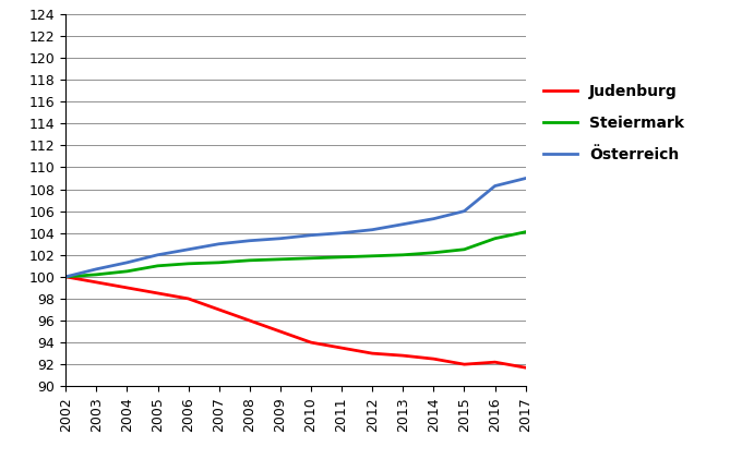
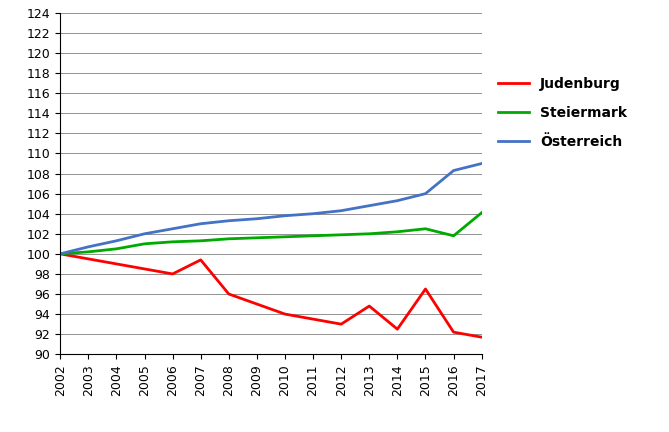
Judenburg/2007: 97.0 -> 99.4
Judenburg/2013: 92.8 -> 94.8
Judenburg/2015: 92.0 -> 96.5
Steiermark/2016: 103.5 -> 101.8
